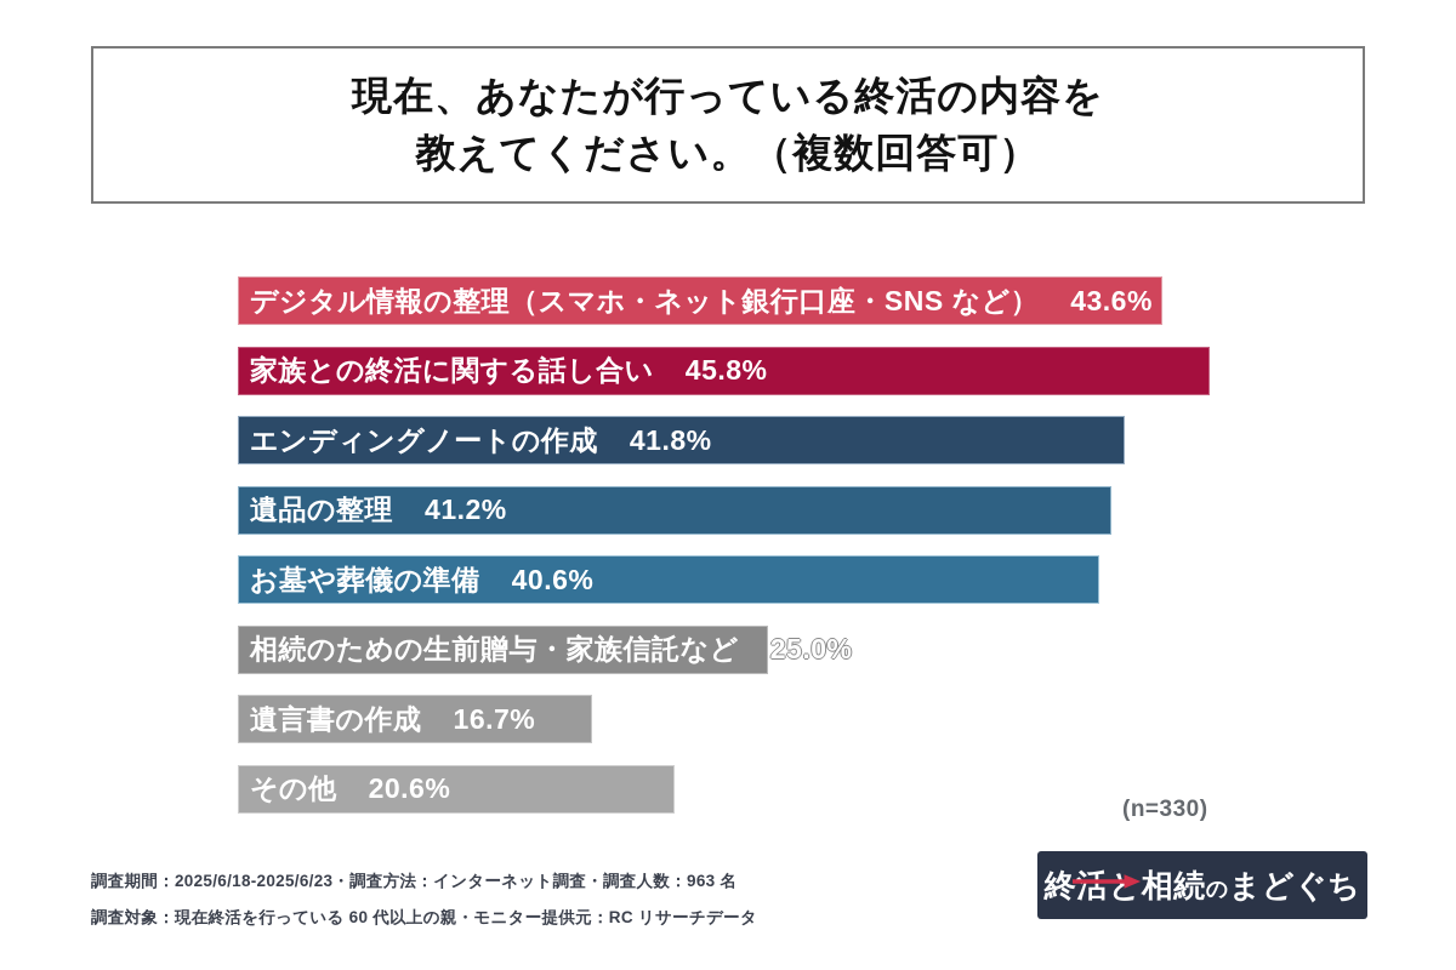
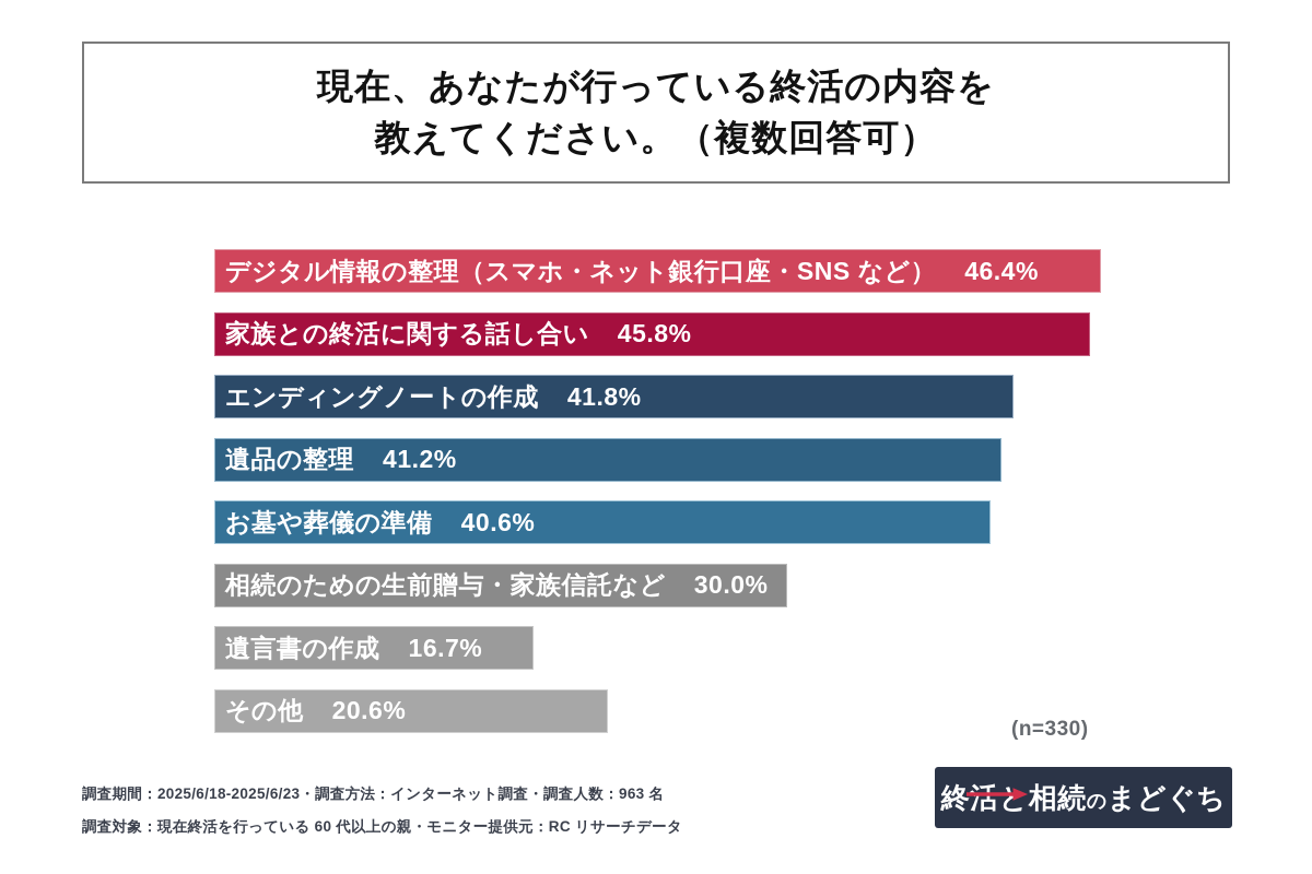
デジタル情報の整理（スマホ・ネット銀行口座・SNS など）: 43.6% -> 46.4%
相続のための生前贈与・家族信託など: 25.0% -> 30.0%
